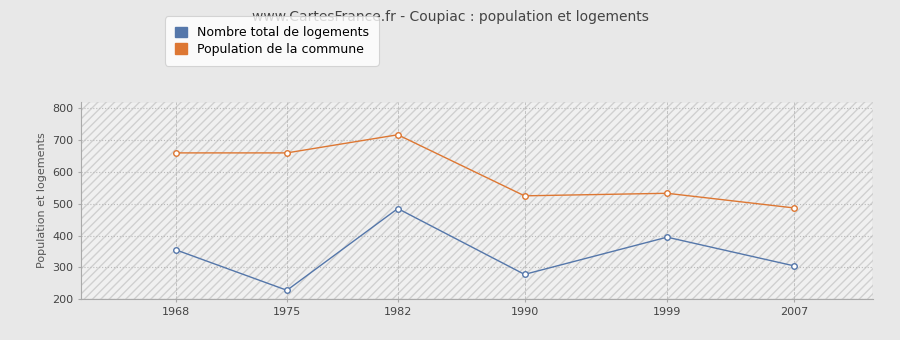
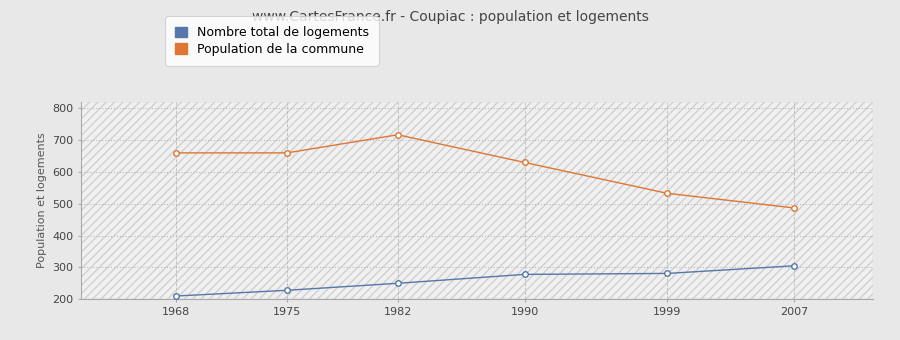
Nombre total de logements/1968: 355 -> 210
Nombre total de logements/1982: 485 -> 250
Population de la commune/1990: 525 -> 630
Nombre total de logements/1999: 395 -> 281
